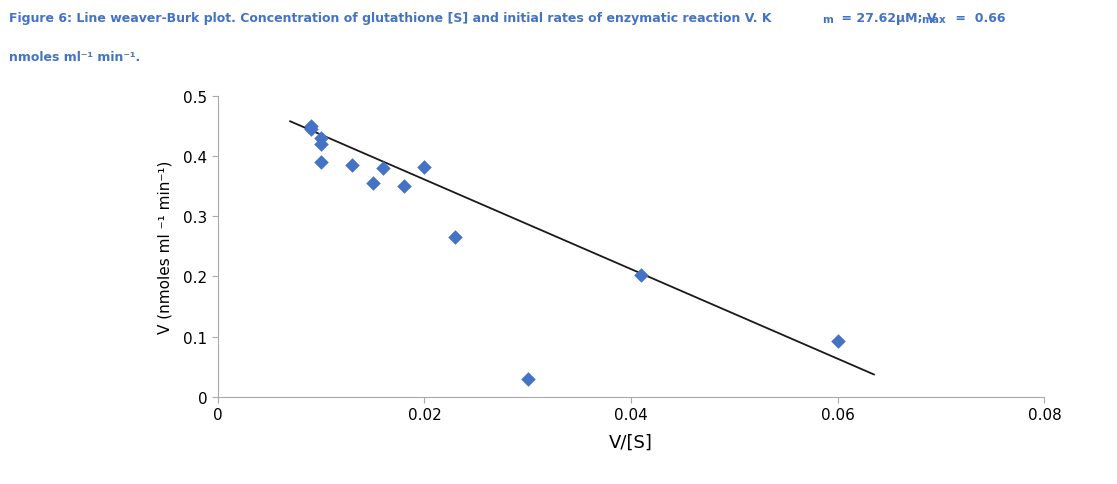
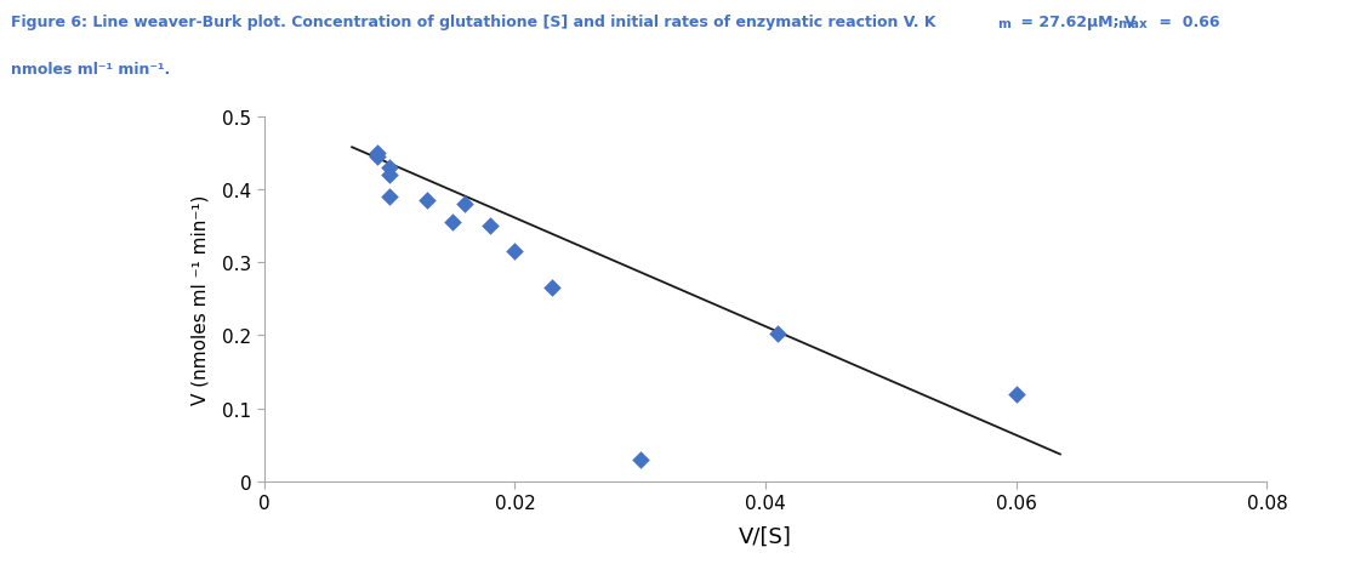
0.02: 0.382 -> 0.315
0.06: 0.092 -> 0.120
